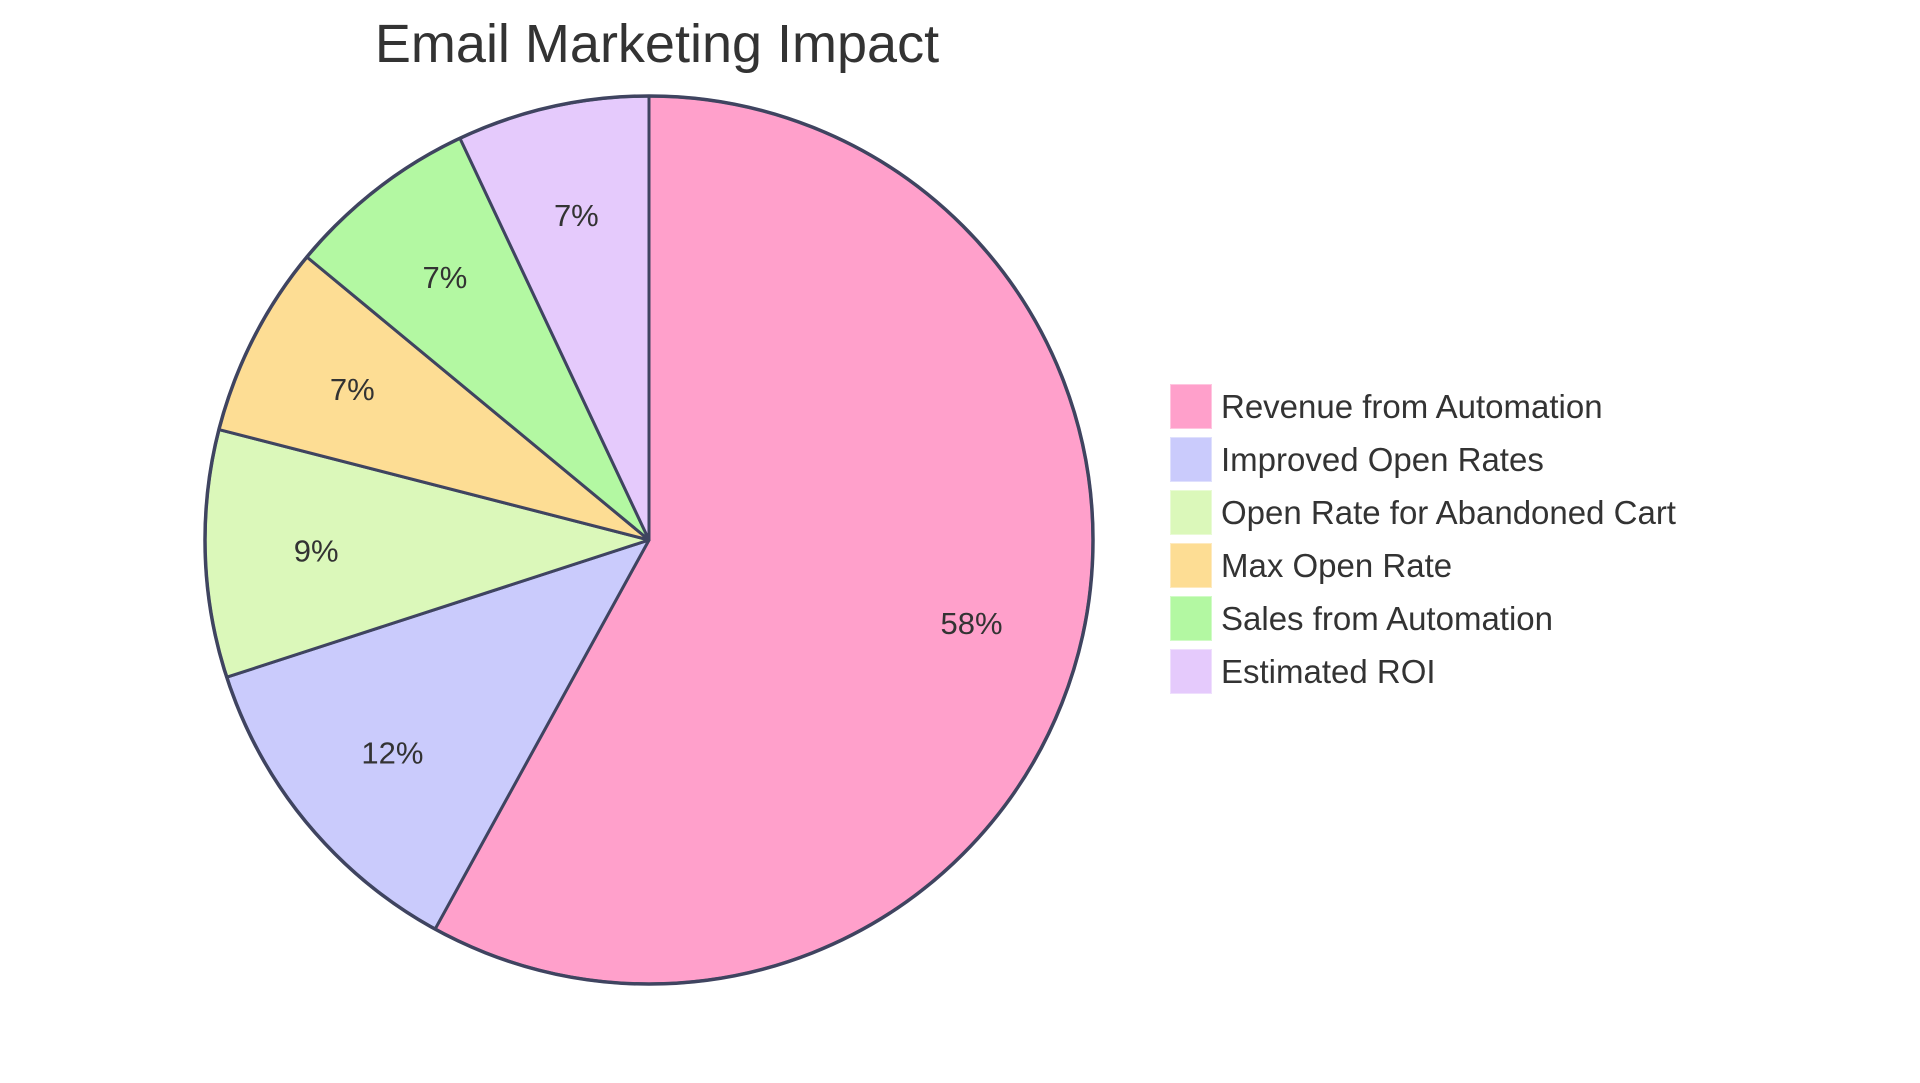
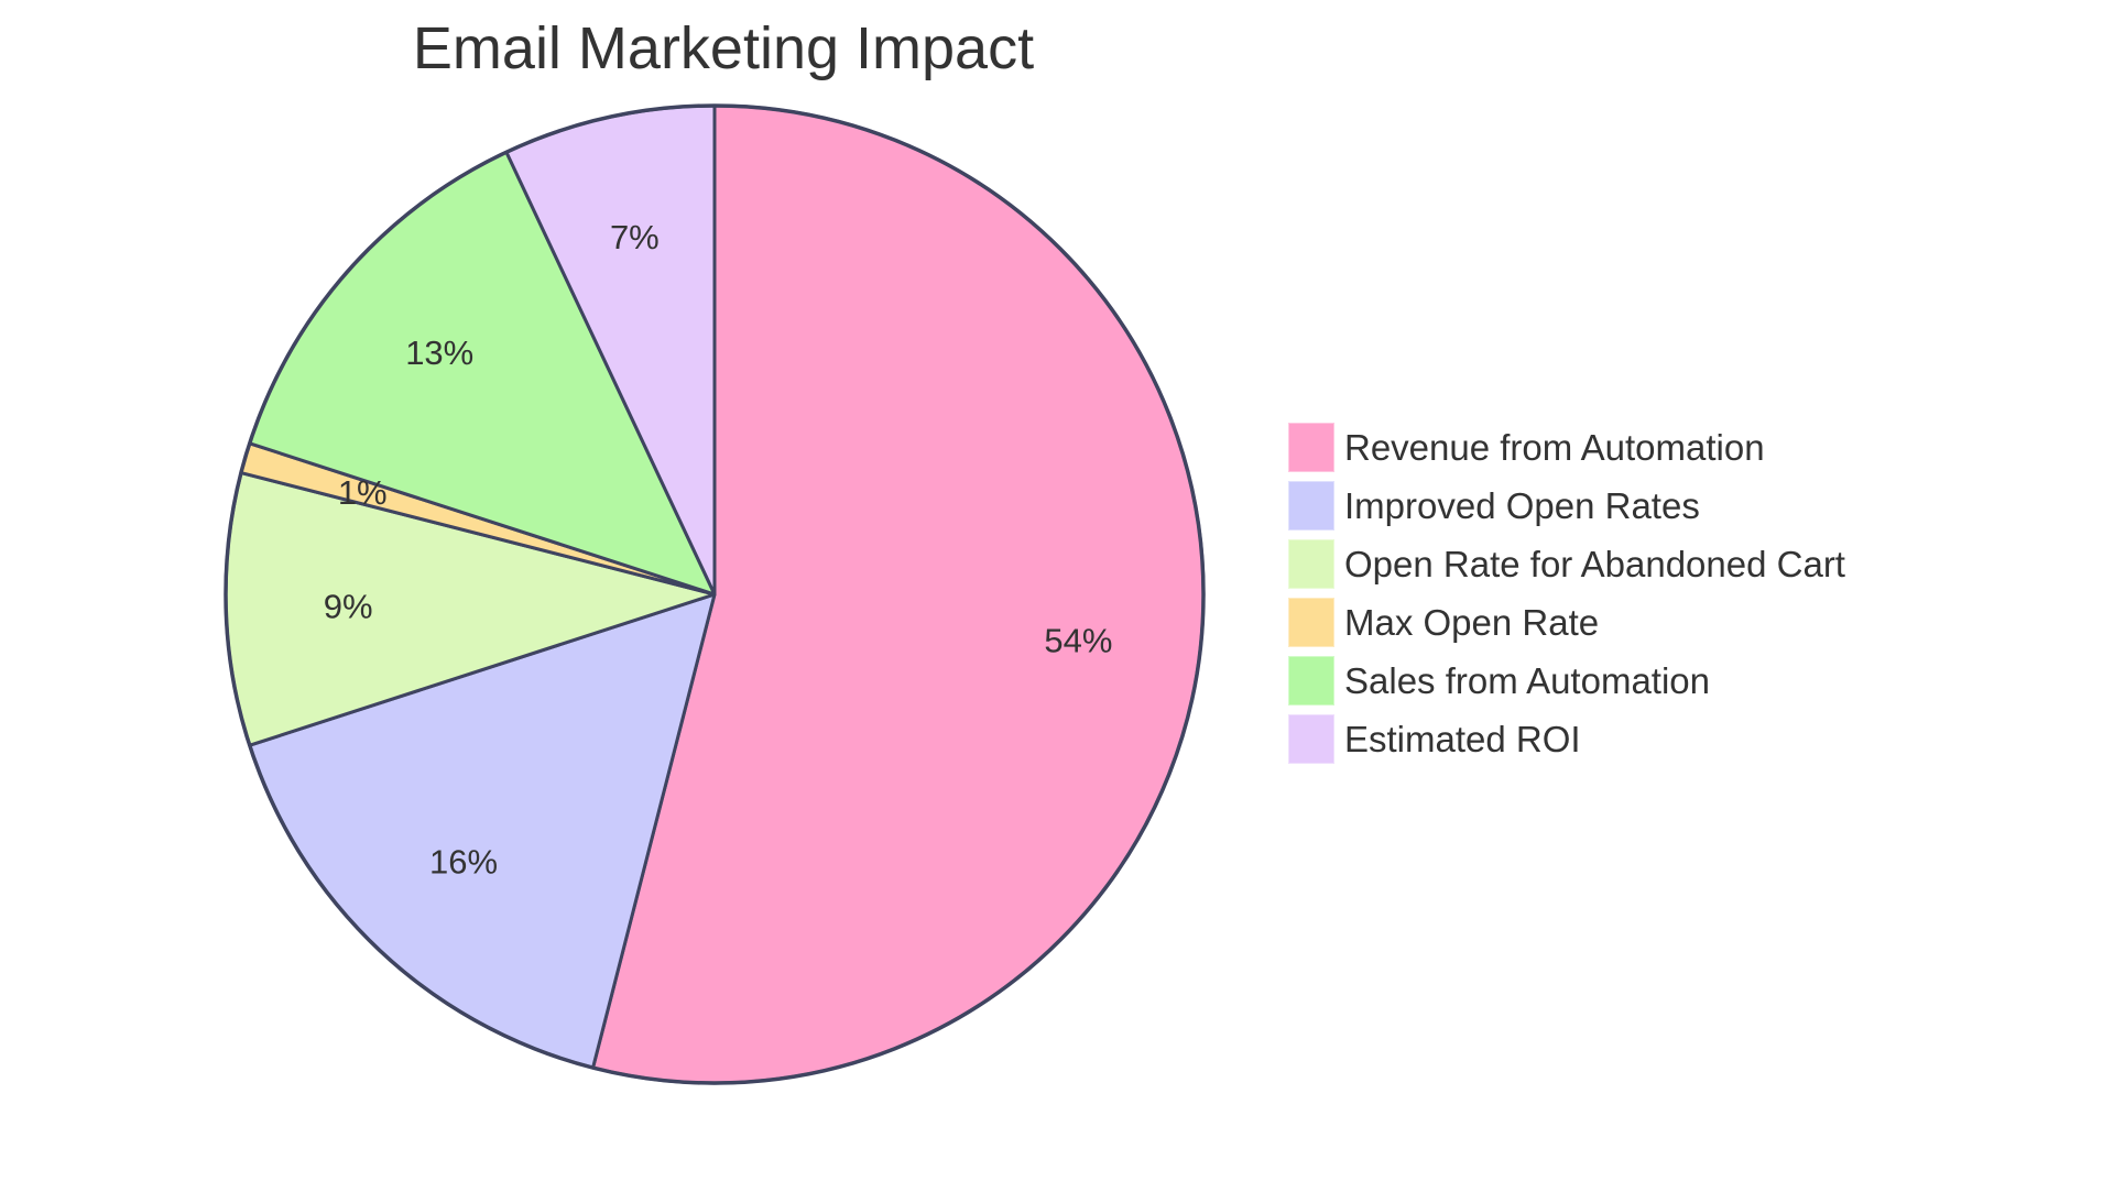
Revenue from Automation: 58% -> 54%
Improved Open Rates: 12% -> 16%
Max Open Rate: 7% -> 1%
Sales from Automation: 7% -> 13%
